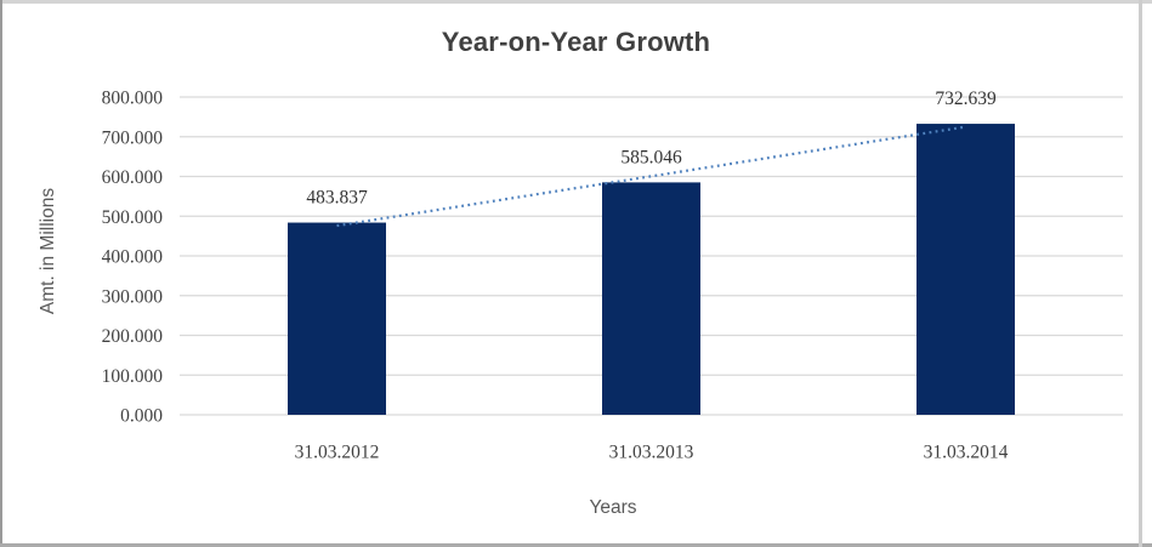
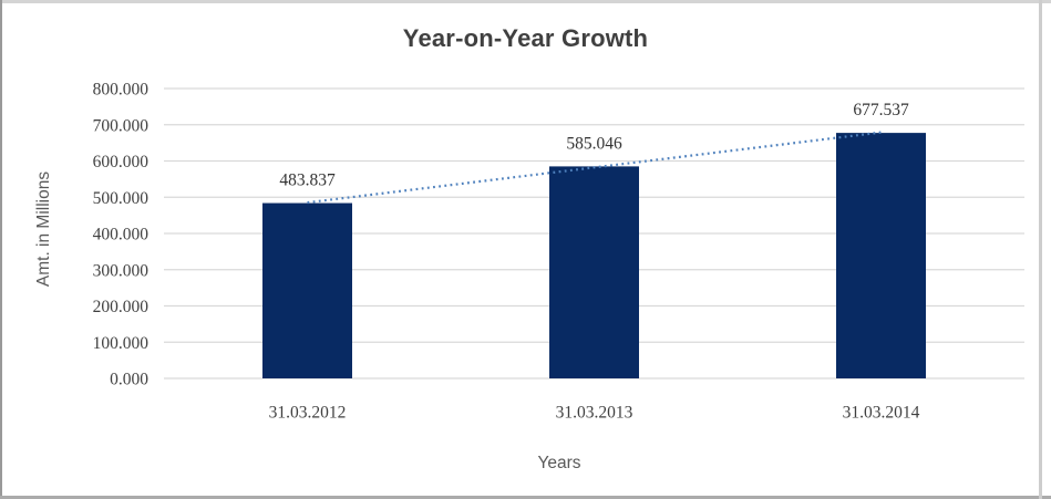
31.03.2014: 732.639 -> 677.537
